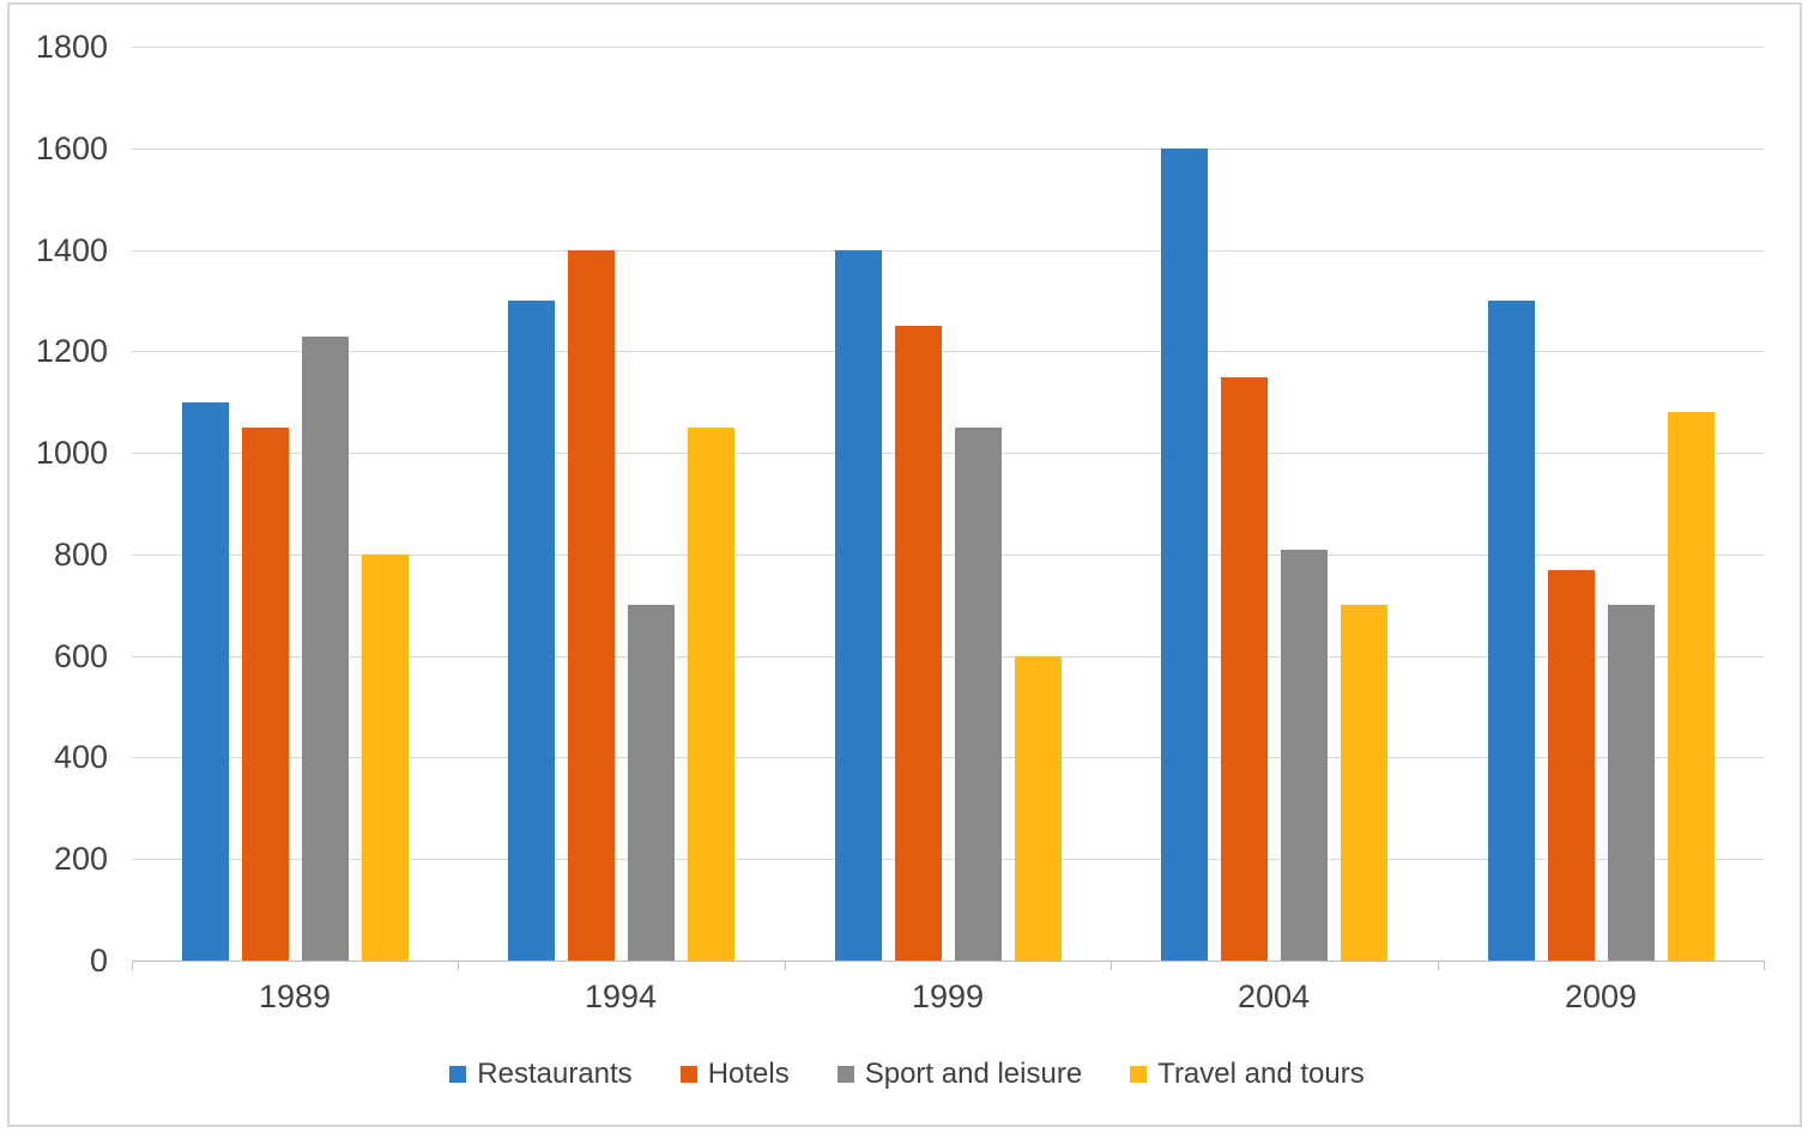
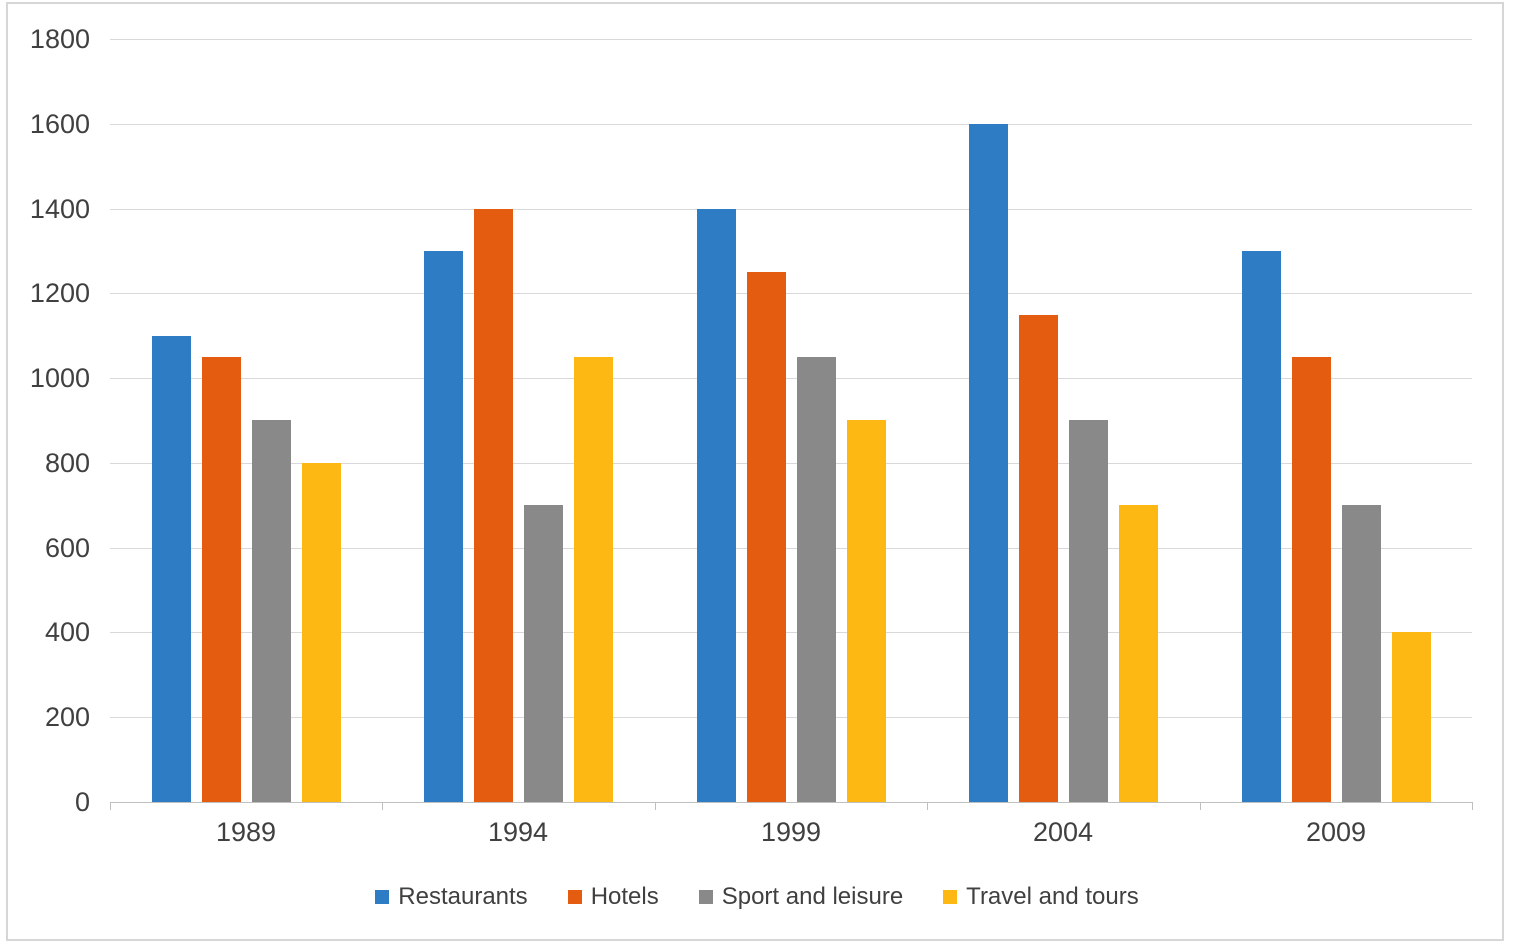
Sport and leisure/1989: 1230 -> 900
Travel and tours/1999: 600 -> 900
Sport and leisure/2004: 810 -> 900
Hotels/2009: 770 -> 1050
Travel and tours/2009: 1080 -> 400
